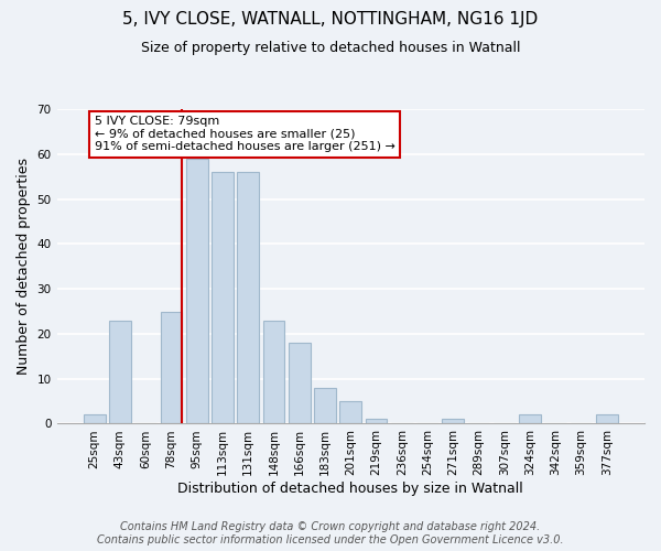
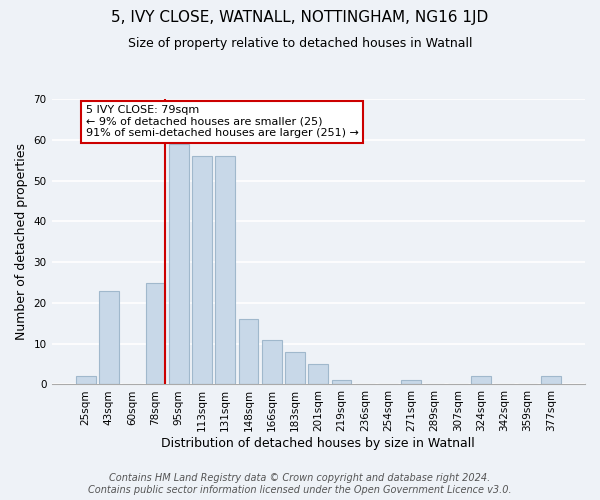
148sqm: 23 -> 16
166sqm: 18 -> 11
